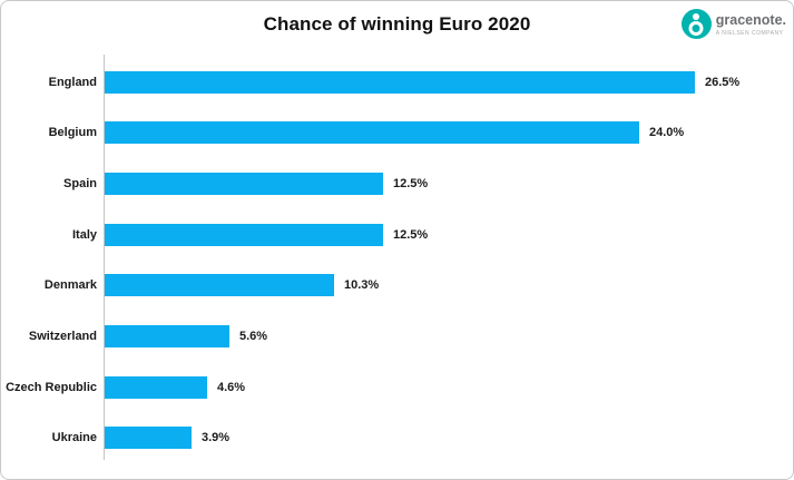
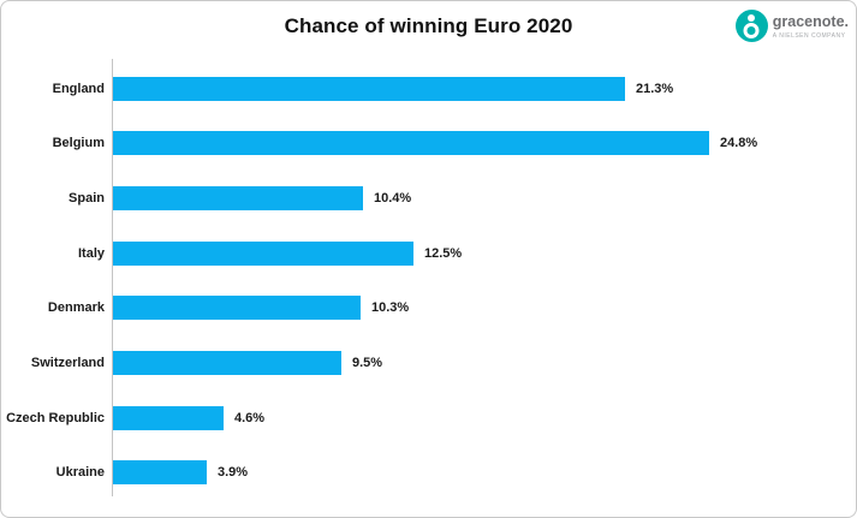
England: 26.5% -> 21.3%
Belgium: 24.0% -> 24.8%
Spain: 12.5% -> 10.4%
Switzerland: 5.6% -> 9.5%
